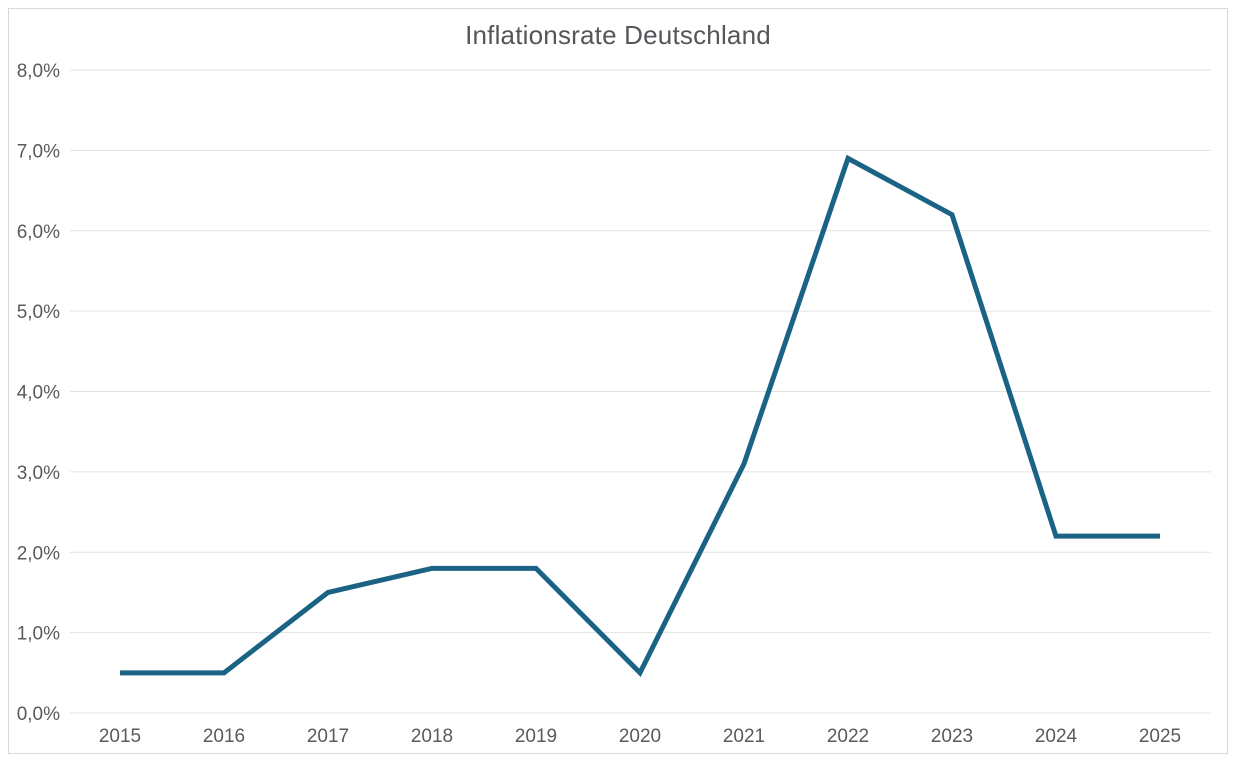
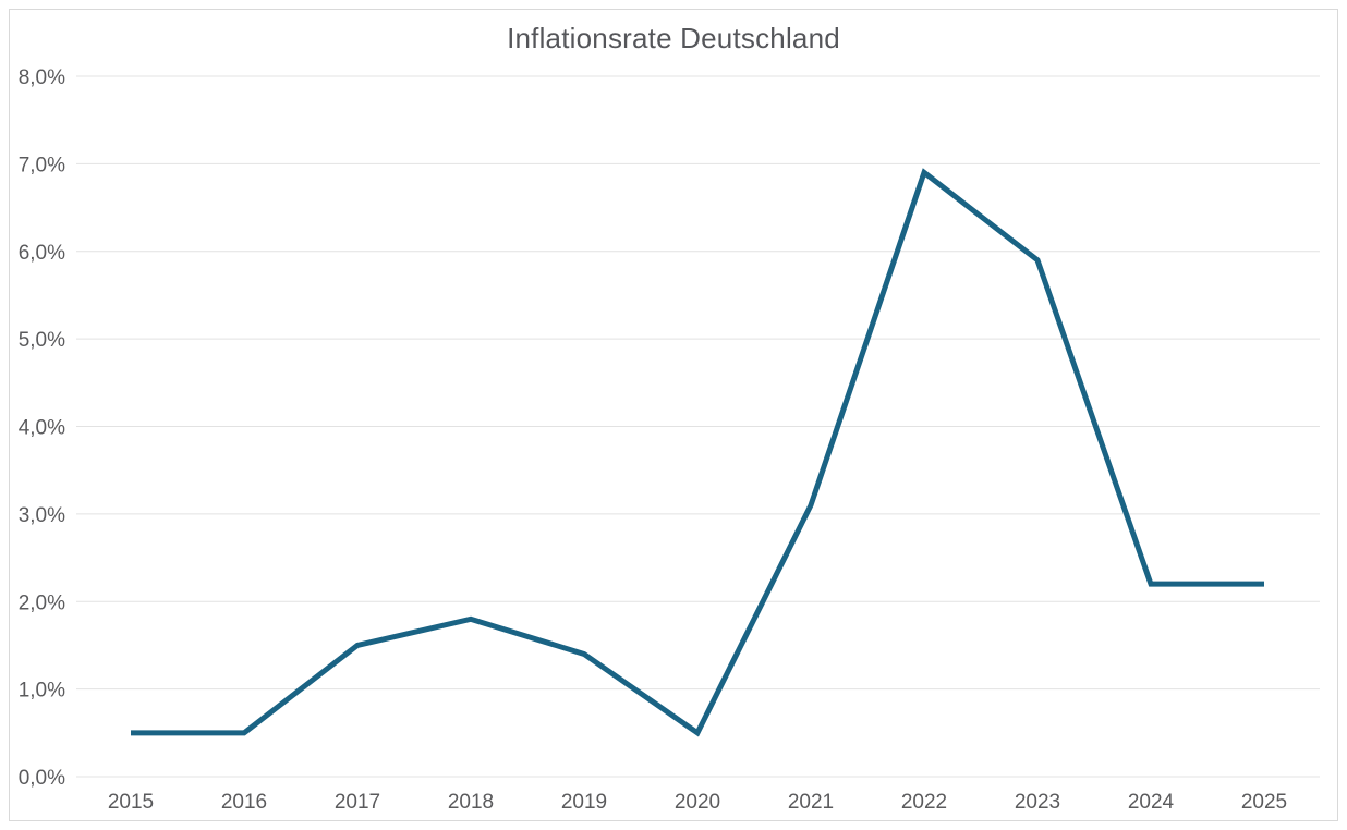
2019: 1,8% -> 1,4%
2023: 6,2% -> 5,9%
